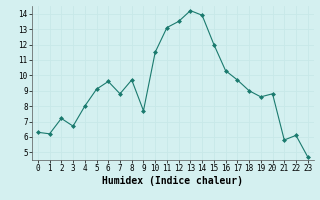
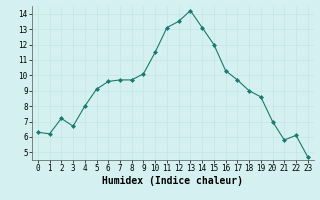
7: 8.8 -> 9.7
9: 7.7 -> 10.1
14: 13.9 -> 13.1
20: 8.8 -> 7.0
